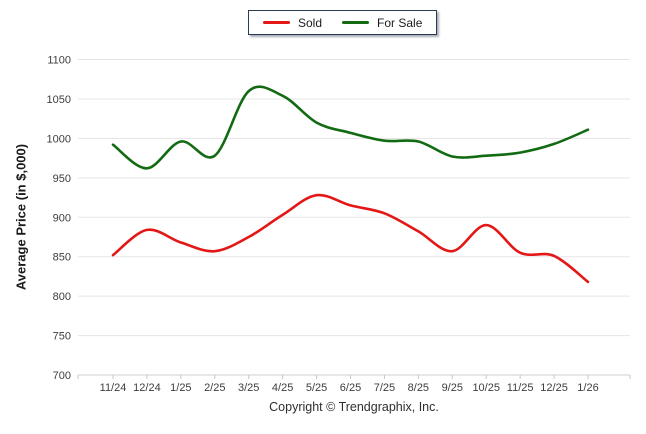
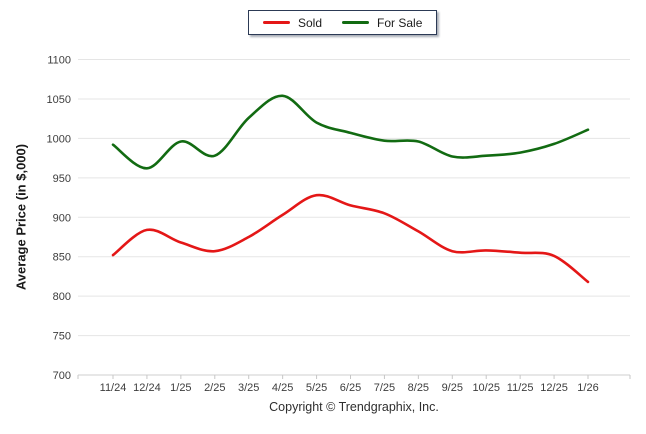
For Sale/3/25: 1060 -> 1030
Sold/10/25: 890 -> 860
